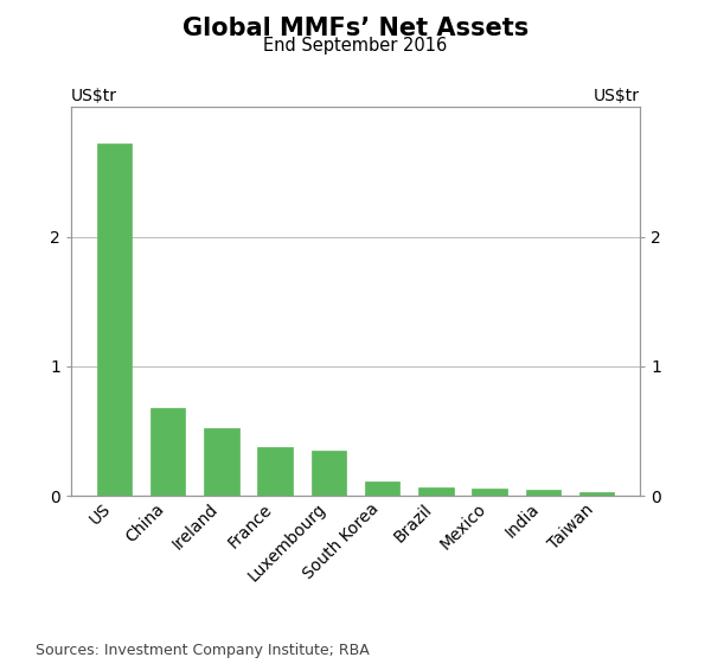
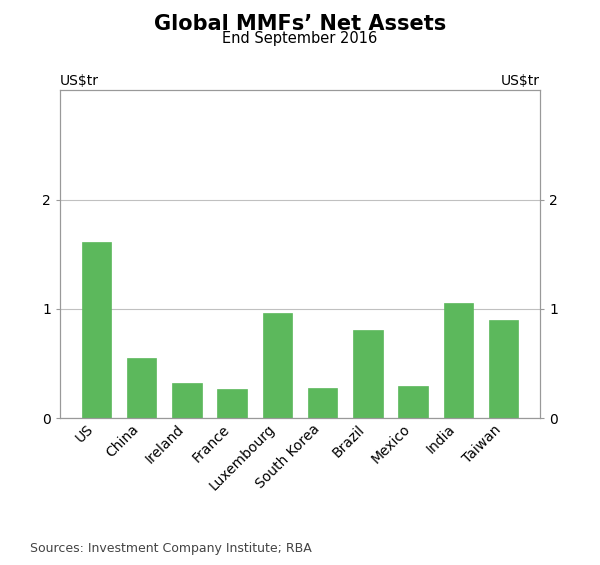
US: 2.72 -> 1.61
China: 0.68 -> 0.55
Ireland: 0.52 -> 0.32
France: 0.38 -> 0.27
Luxembourg: 0.35 -> 0.96
South Korea: 0.11 -> 0.28
Brazil: 0.06 -> 0.81
Mexico: 0.06 -> 0.29
India: 0.04 -> 1.05
Taiwan: 0.03 -> 0.90
